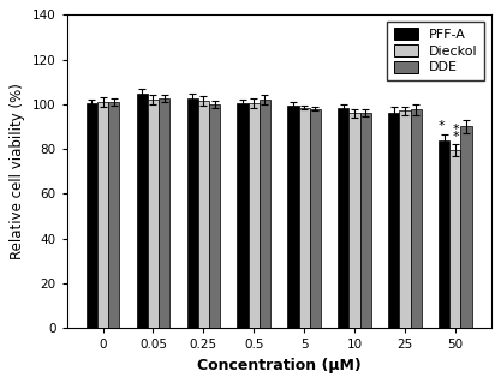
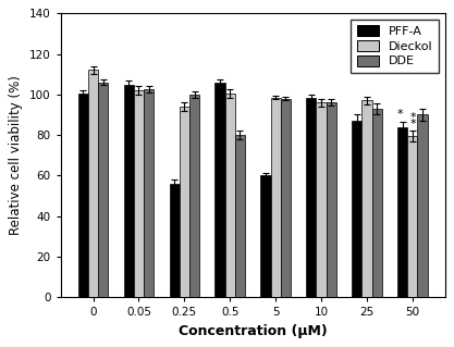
Dieckol/0: 101 -> 112
DDE/0: 101 -> 106
PFF-A/0.25: 102 -> 56
Dieckol/0.25: 102 -> 94
PFF-A/0.5: 100 -> 106
DDE/0.5: 102 -> 80
PFF-A/5: 100 -> 60
PFF-A/25: 96 -> 87
DDE/25: 98 -> 93
